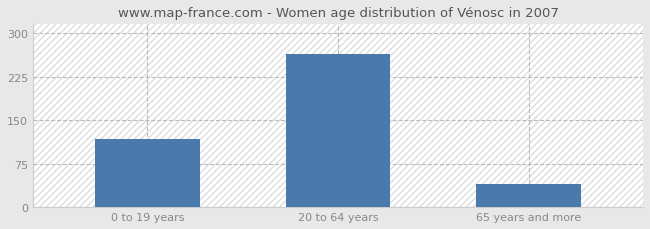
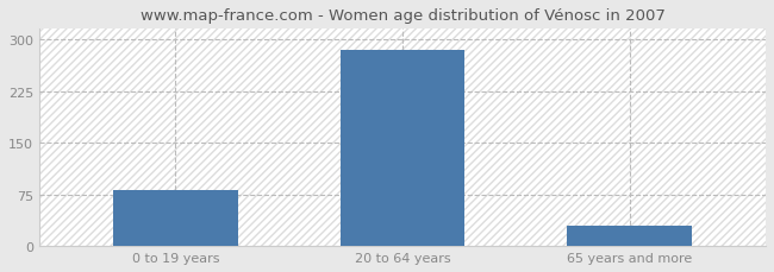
0 to 19 years: 118 -> 82
20 to 64 years: 264 -> 285
65 years and more: 40 -> 30
